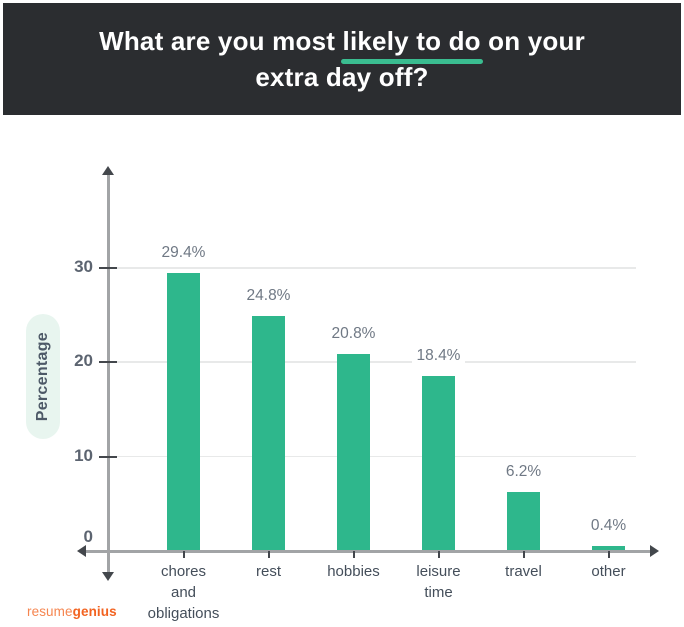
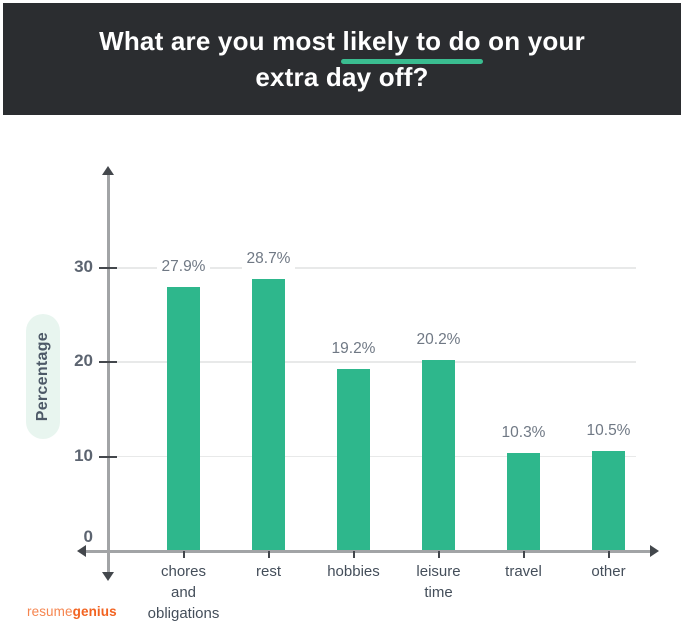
chores and obligations: 29.4% -> 27.9%
rest: 24.8% -> 28.7%
hobbies: 20.8% -> 19.2%
leisure time: 18.4% -> 20.2%
travel: 6.2% -> 10.3%
other: 0.4% -> 10.5%
